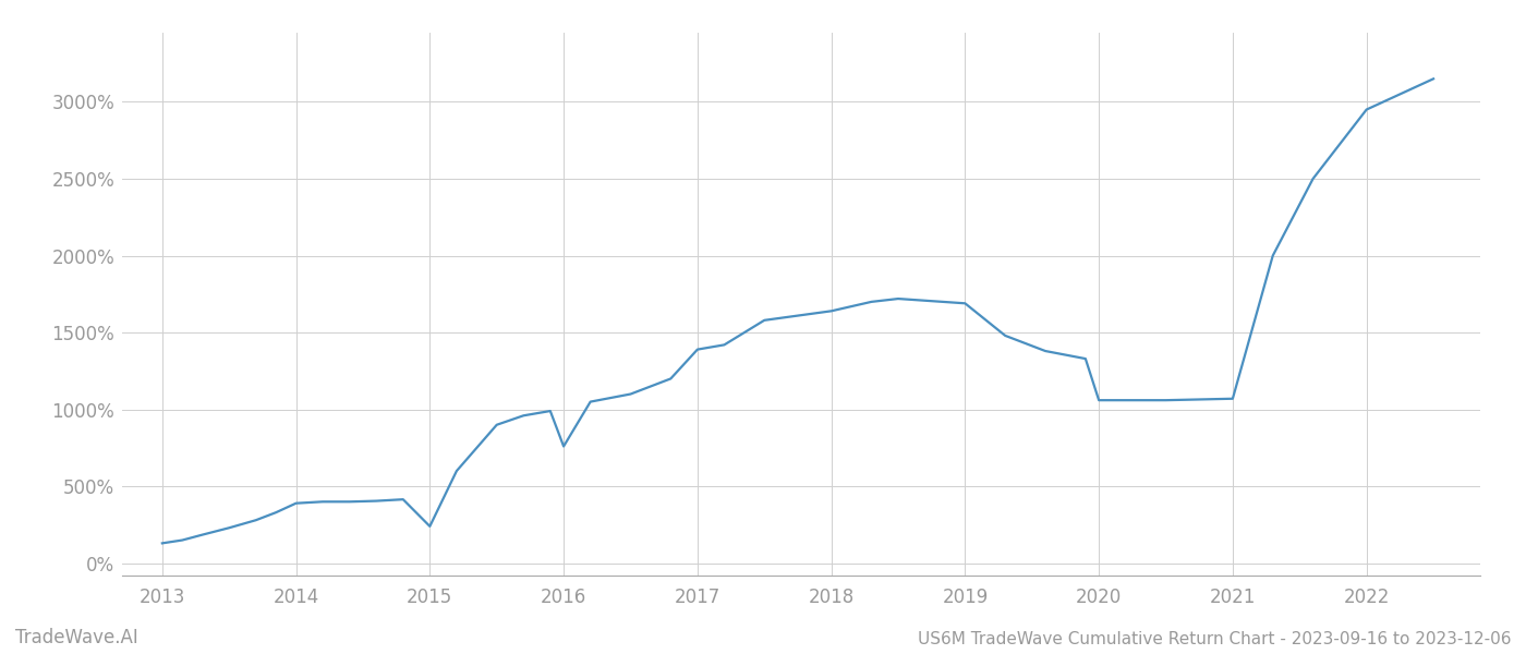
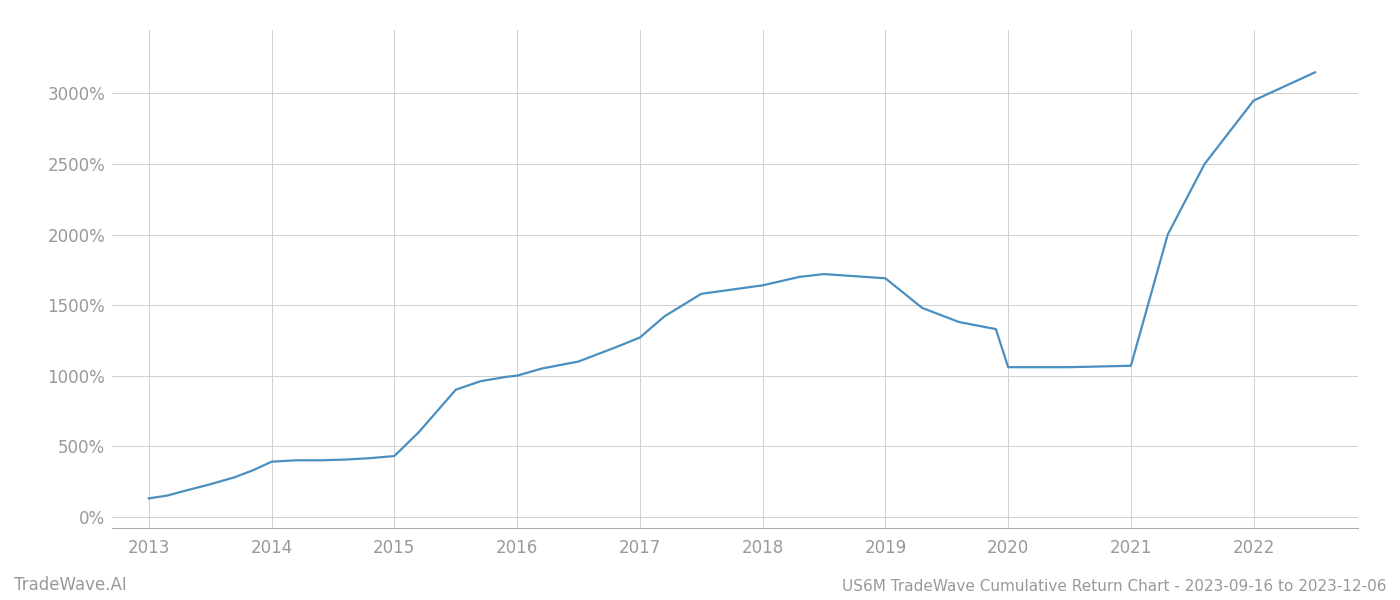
2015: 240% -> 430%
2016: 760% -> 1000%
2017: 1390% -> 1270%
